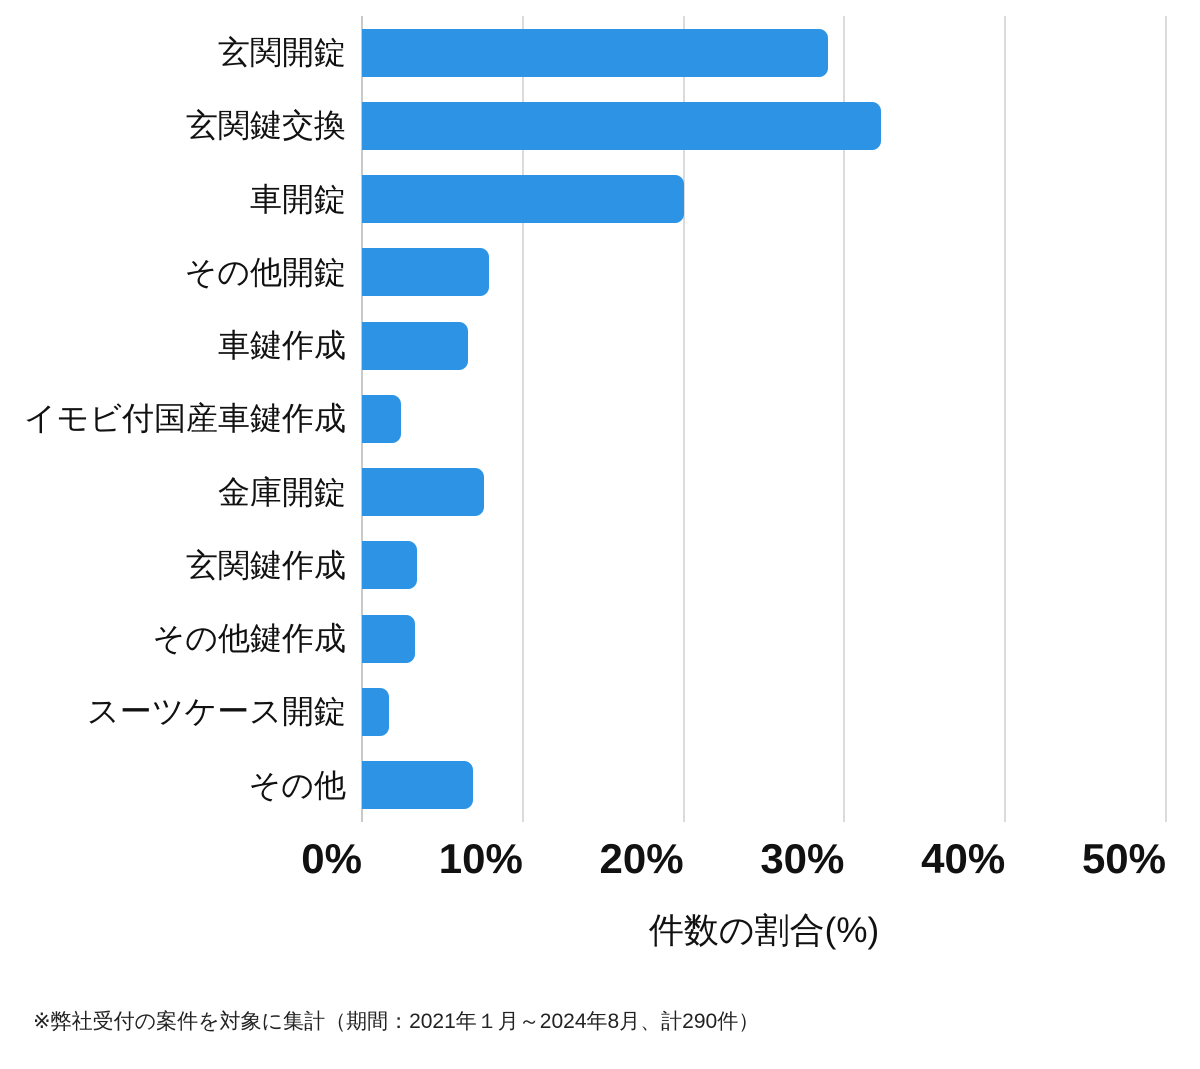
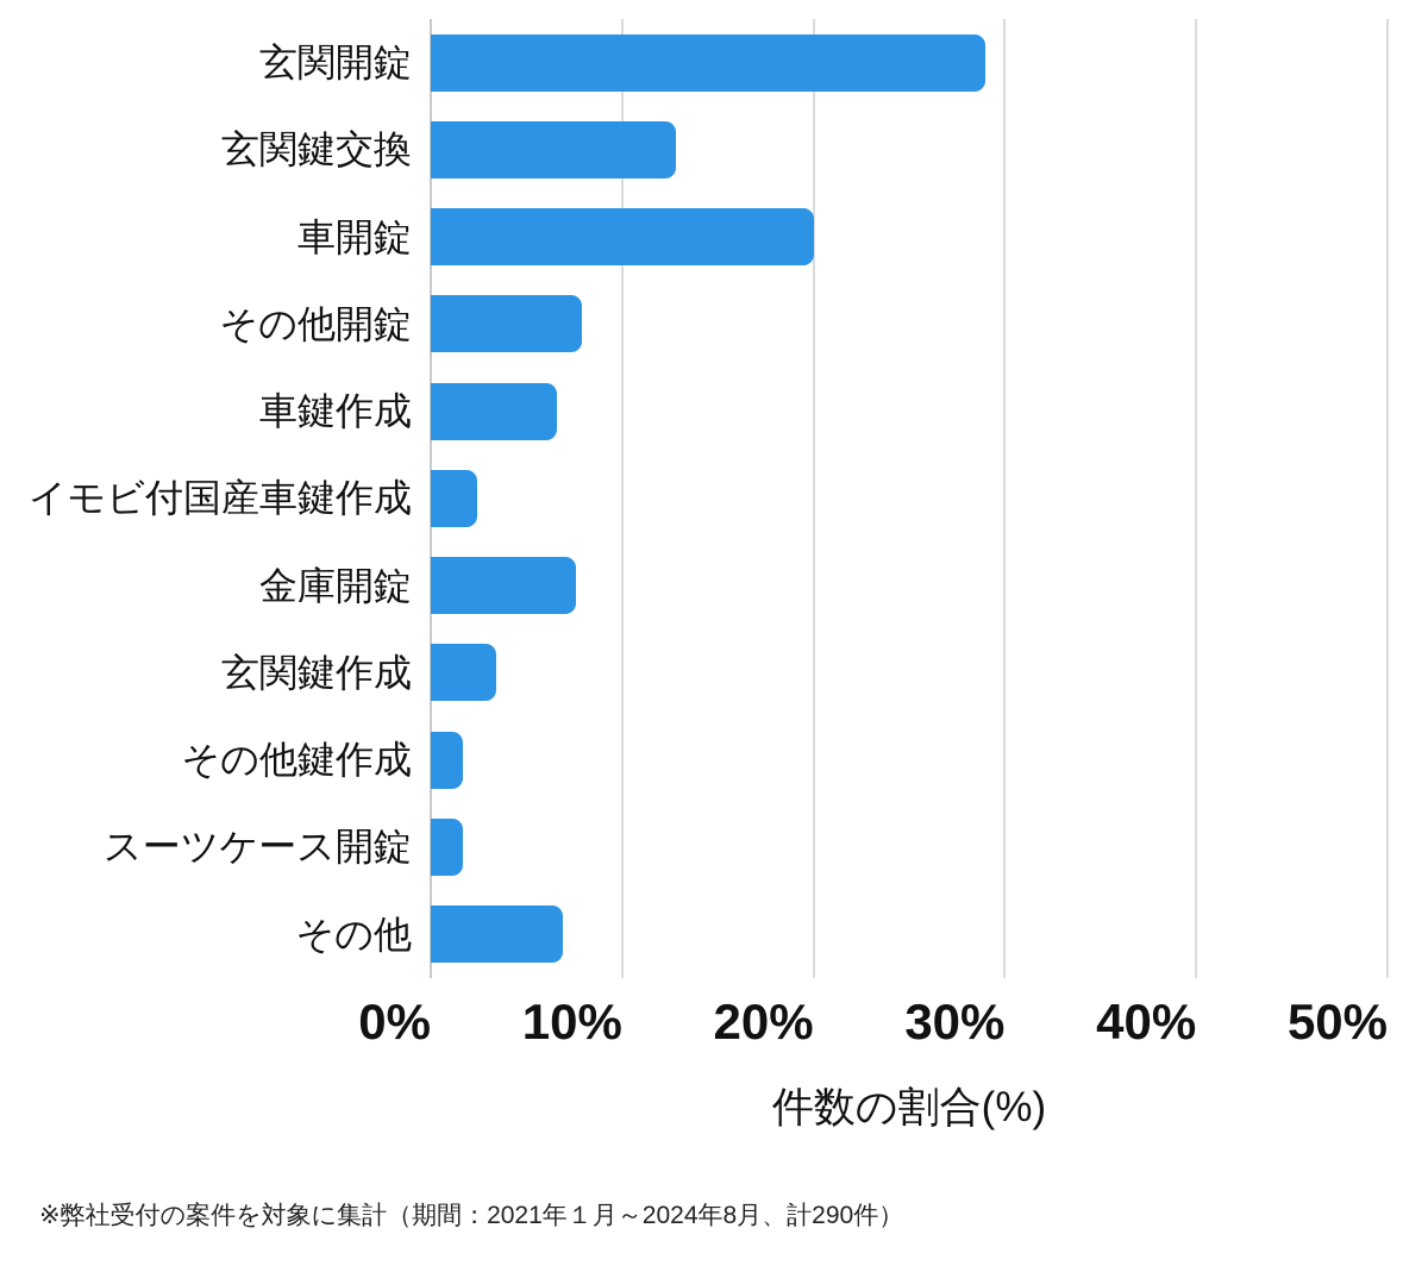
玄関鍵交換: 32.3% -> 12.8%
その他鍵作成: 3.3% -> 1.7%
